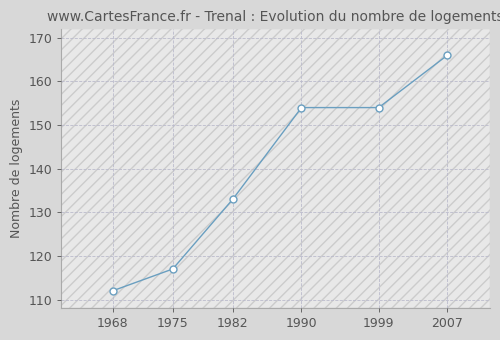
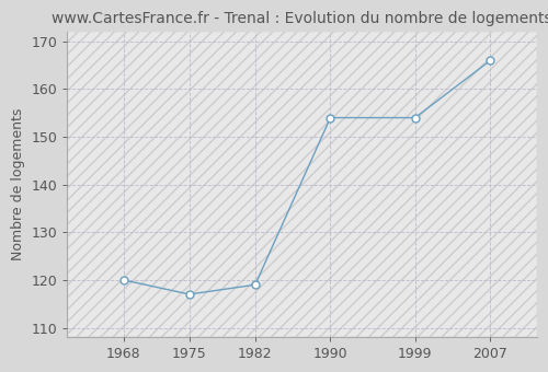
1968: 112 -> 120
1982: 133 -> 119
